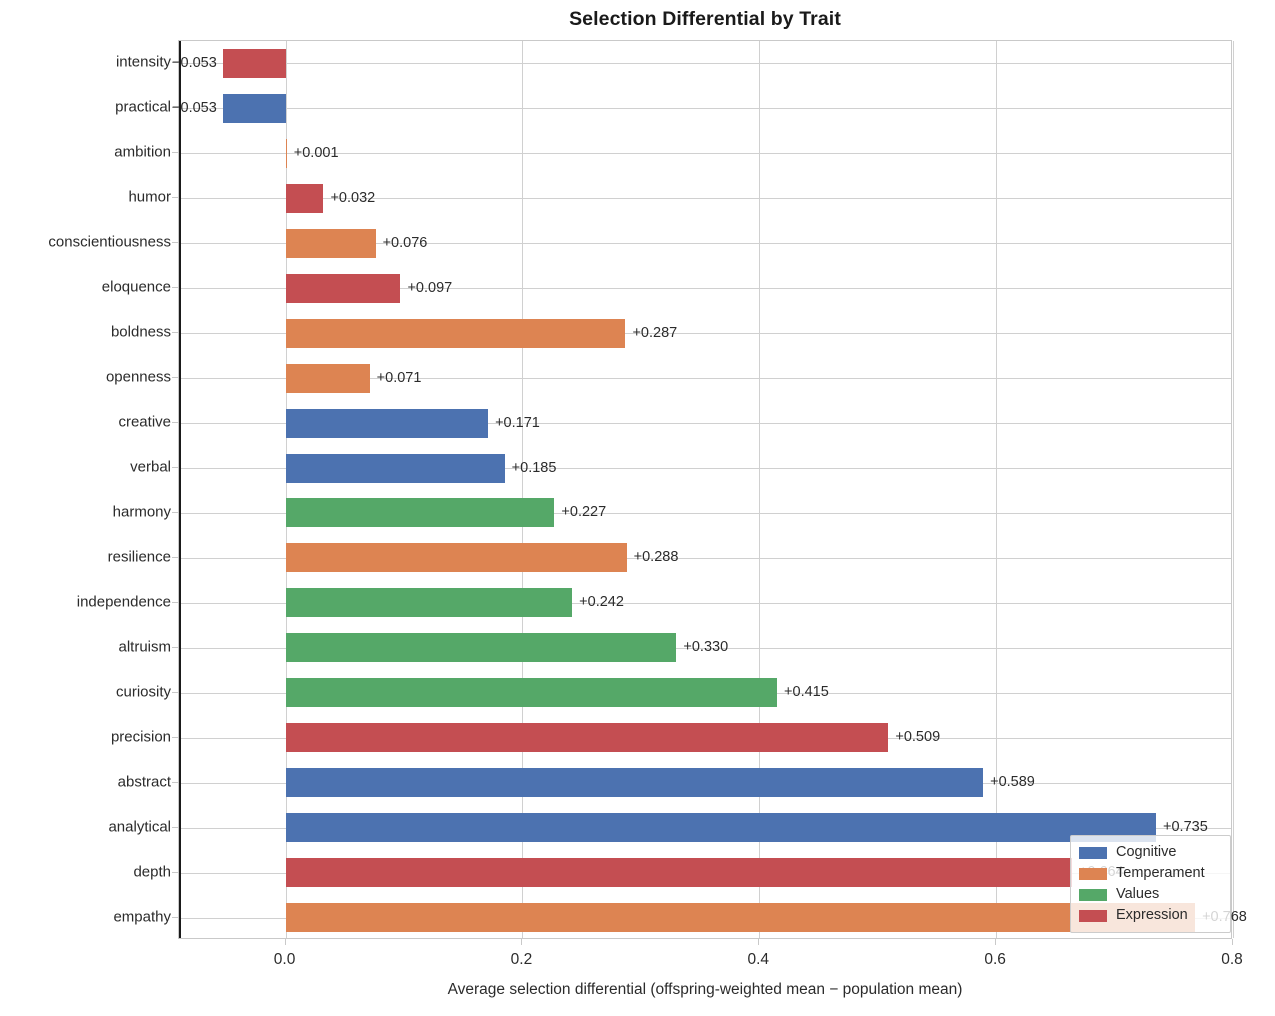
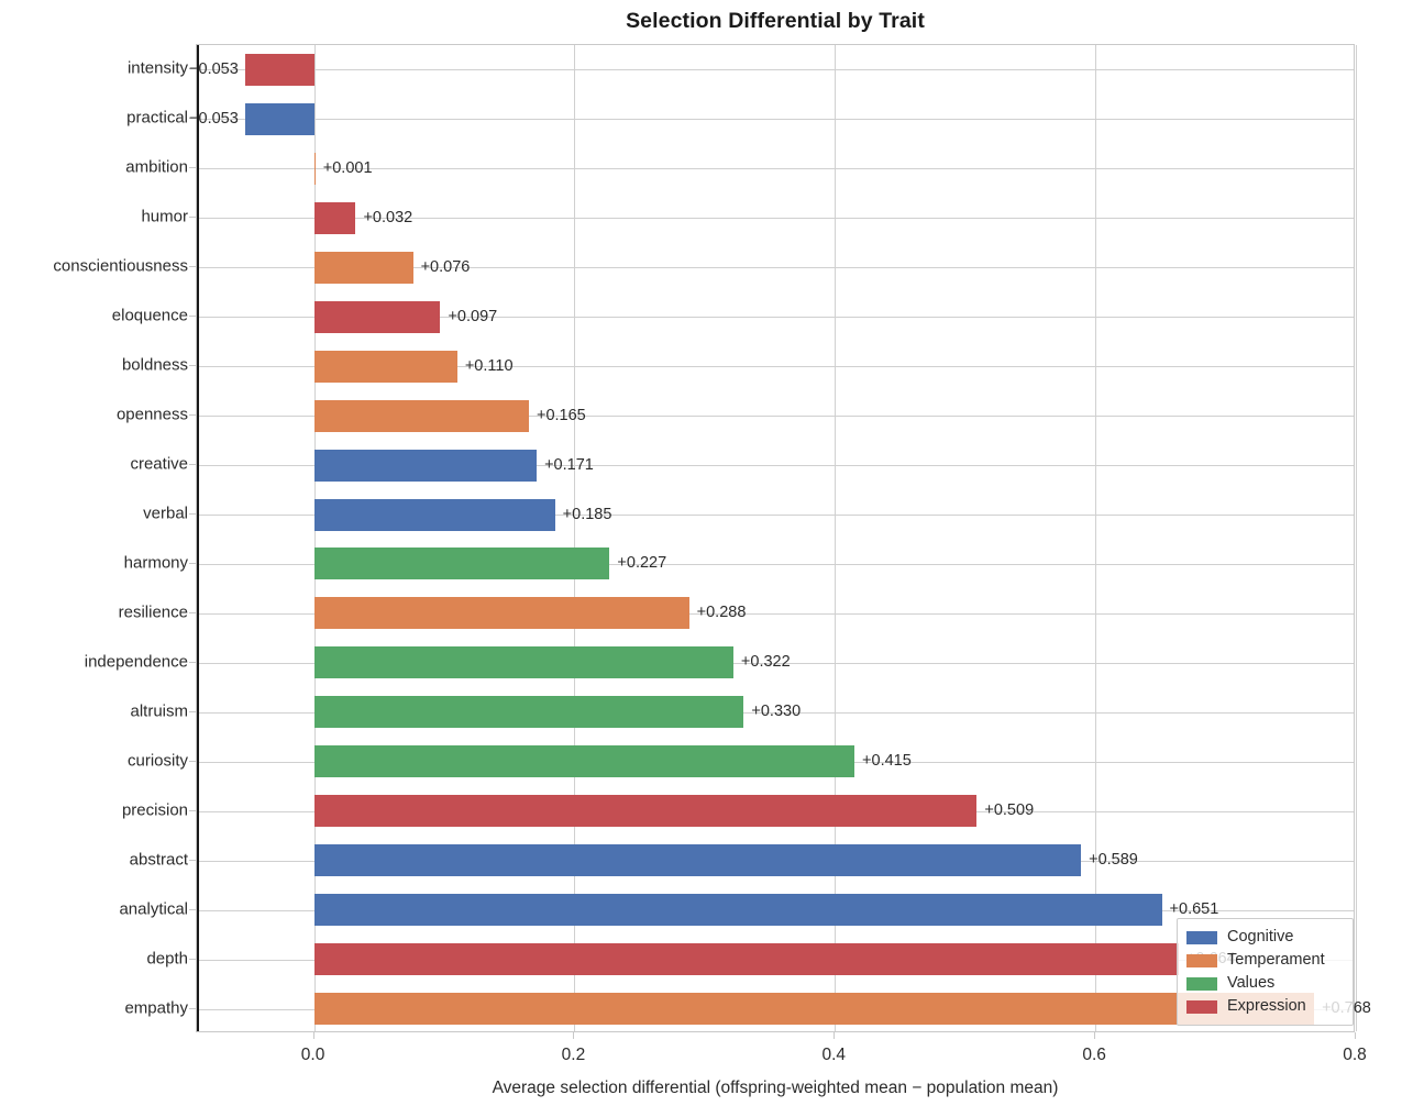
boldness: +0.287 -> +0.110
openness: +0.071 -> +0.165
independence: +0.242 -> +0.322
analytical: +0.735 -> +0.651
